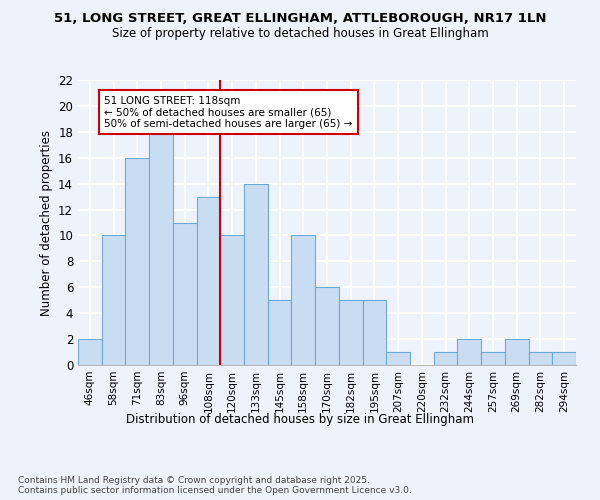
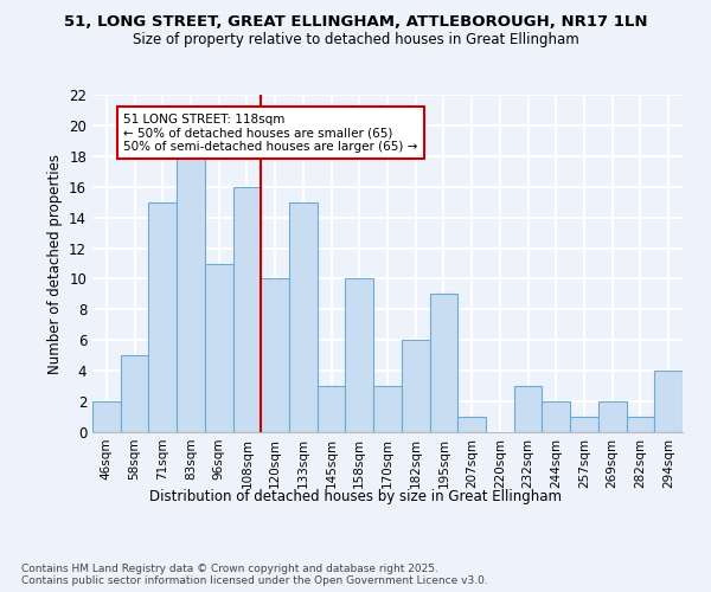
58sqm: 10 -> 5
71sqm: 16 -> 15
108sqm: 13 -> 16
133sqm: 14 -> 15
145sqm: 5 -> 3
170sqm: 6 -> 3
182sqm: 5 -> 6
195sqm: 5 -> 9
232sqm: 1 -> 3
294sqm: 1 -> 4
